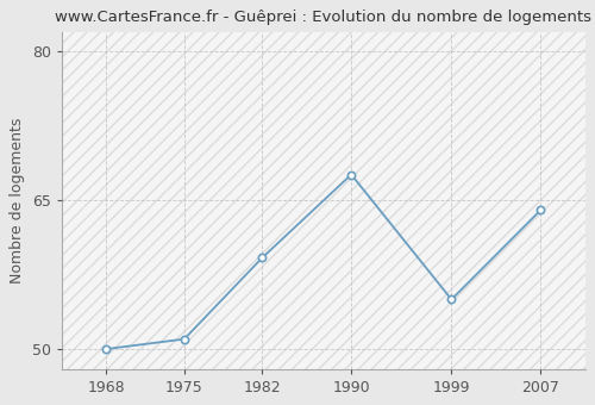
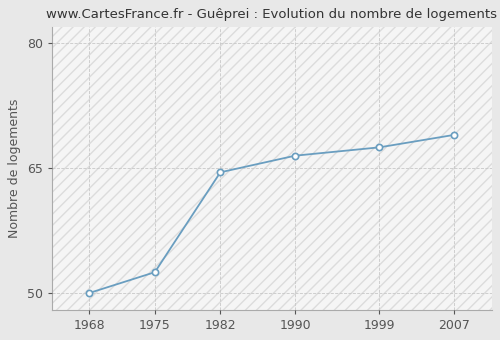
1975: 51.0 -> 52.5
1982: 59.2 -> 64.5
1990: 67.6 -> 66.5
1999: 55.0 -> 67.5
2007: 64.0 -> 69.0
